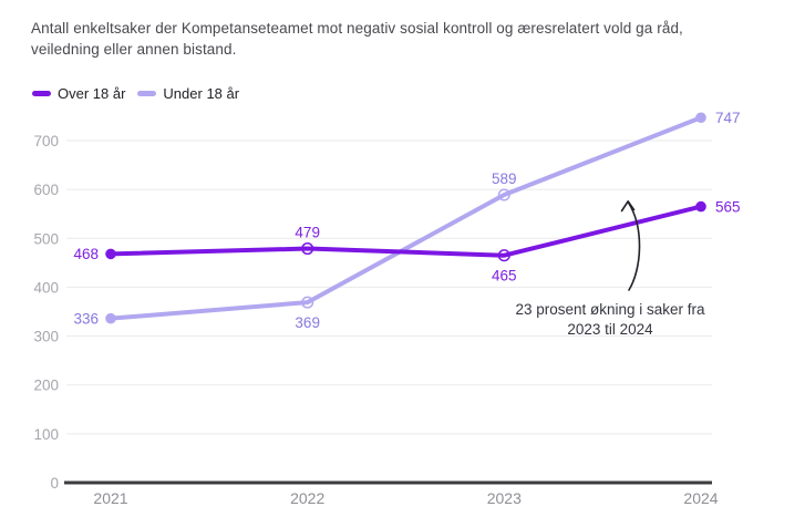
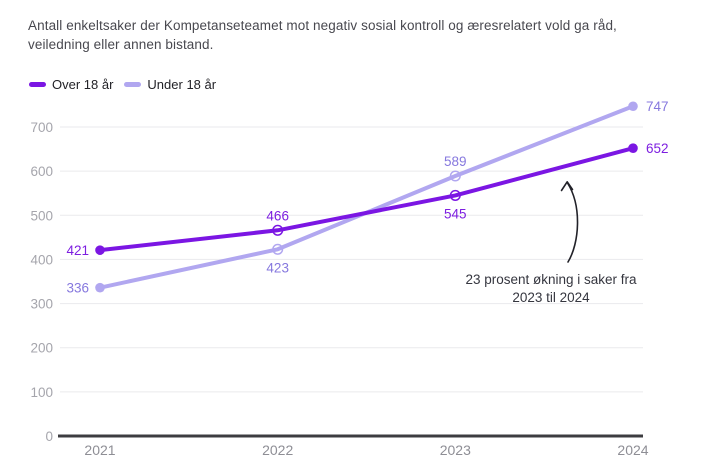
Over 18 år/2021: 468 -> 421
Over 18 år/2022: 479 -> 466
Under 18 år/2022: 369 -> 423
Over 18 år/2023: 465 -> 545
Over 18 år/2024: 565 -> 652
